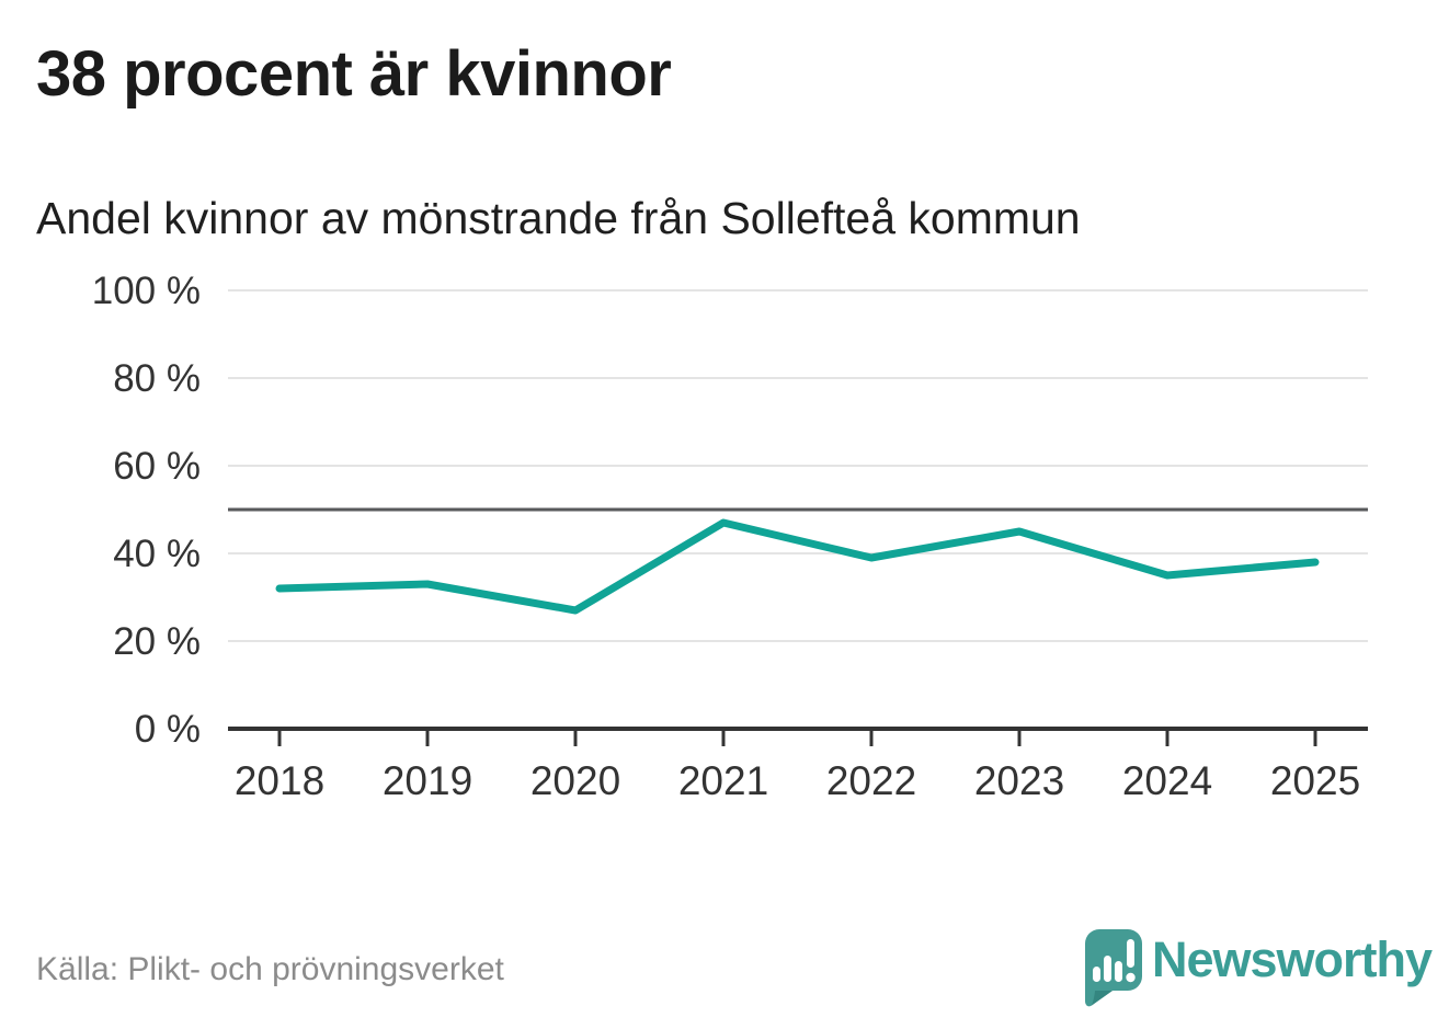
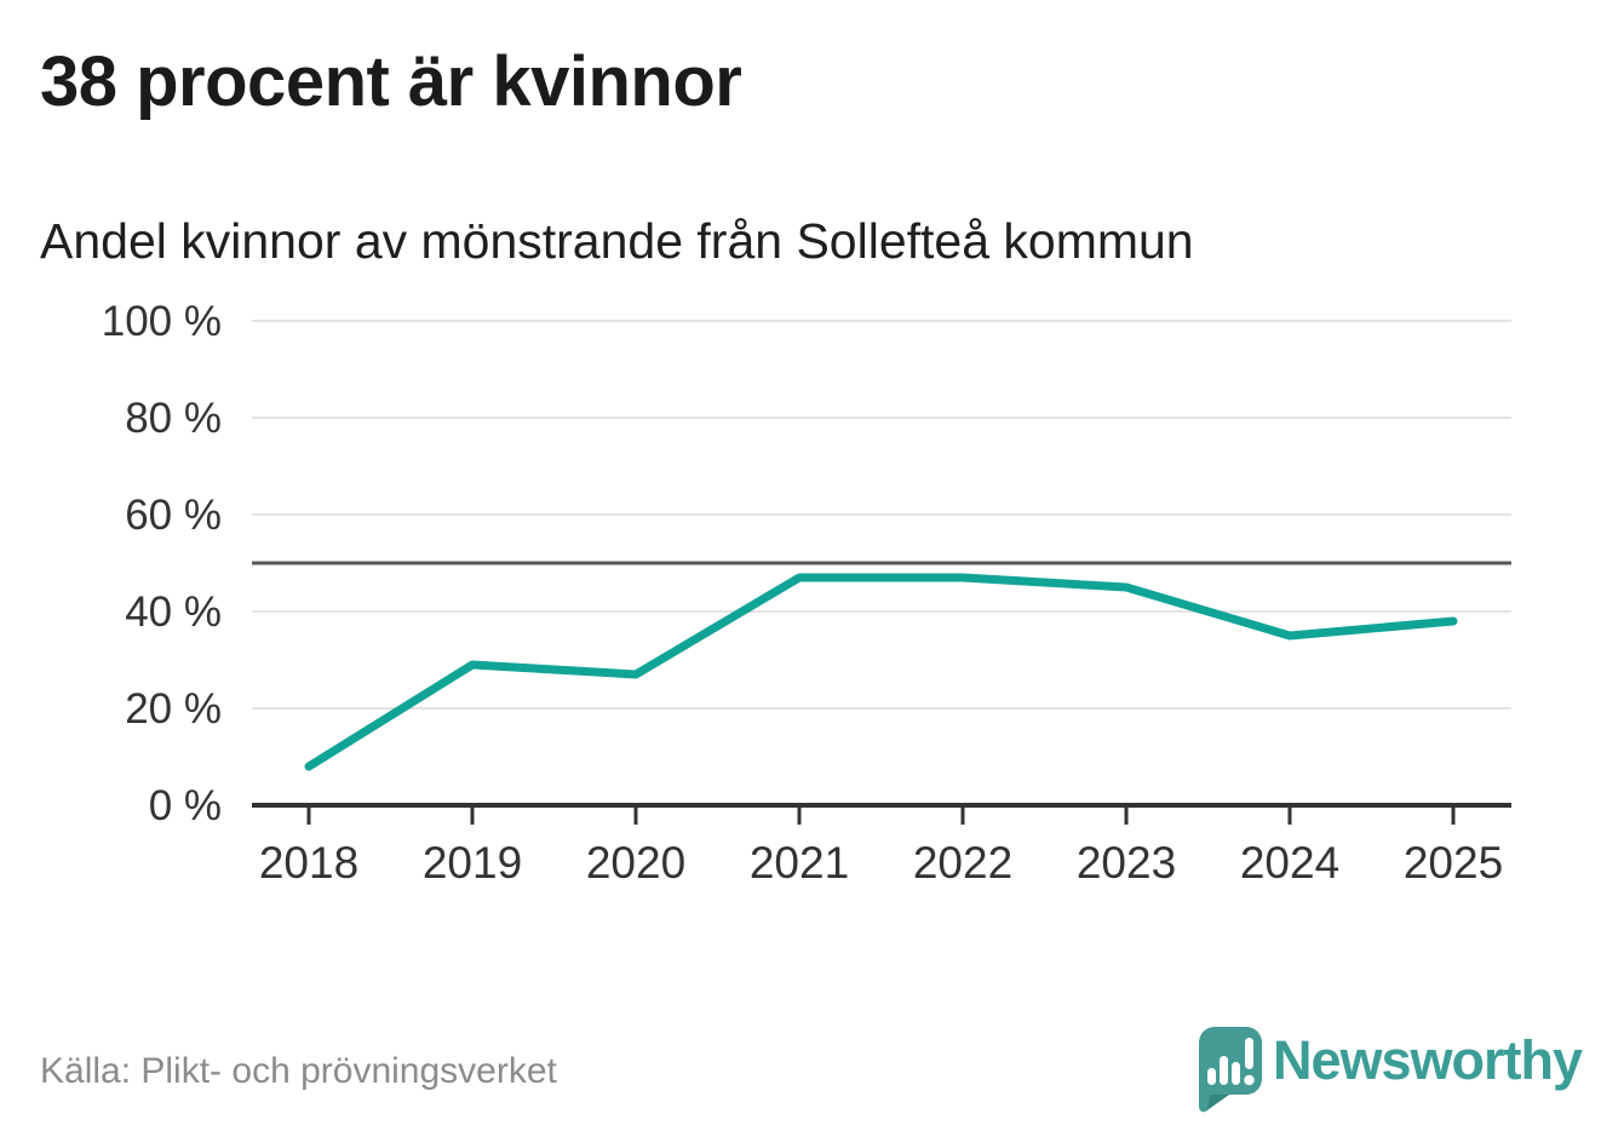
2018: 32% -> 8%
2019: 33% -> 29%
2022: 39% -> 47%
